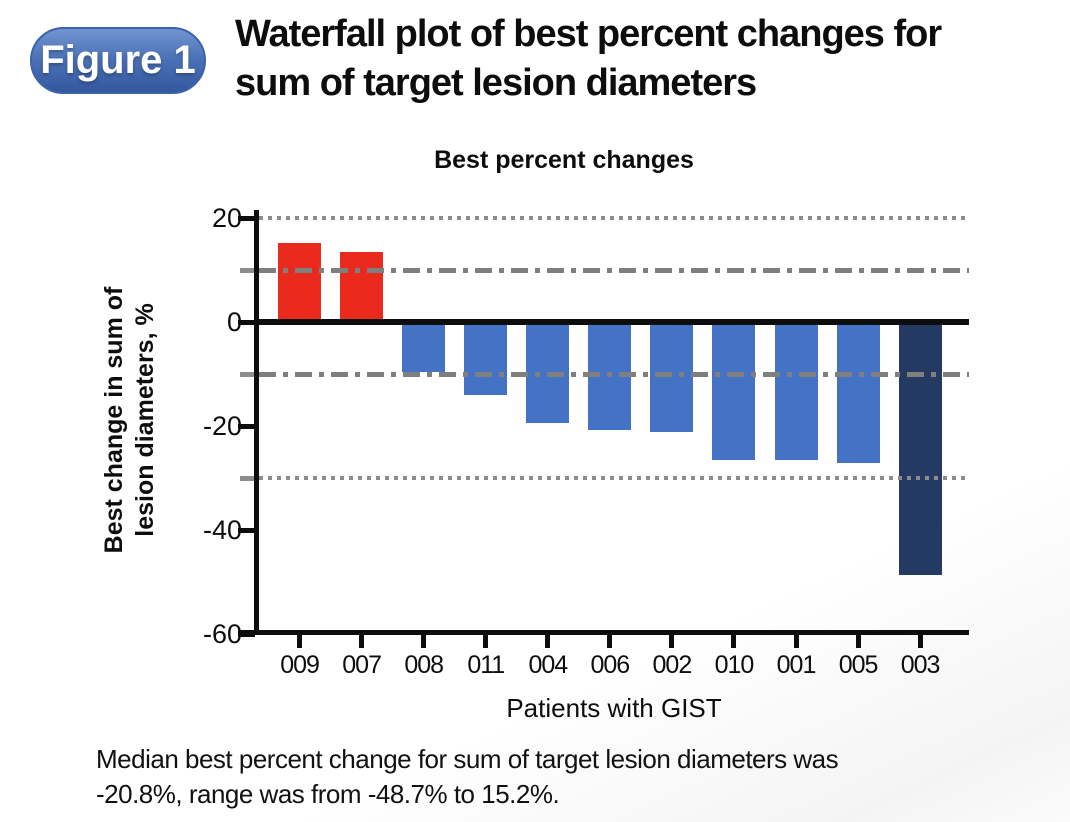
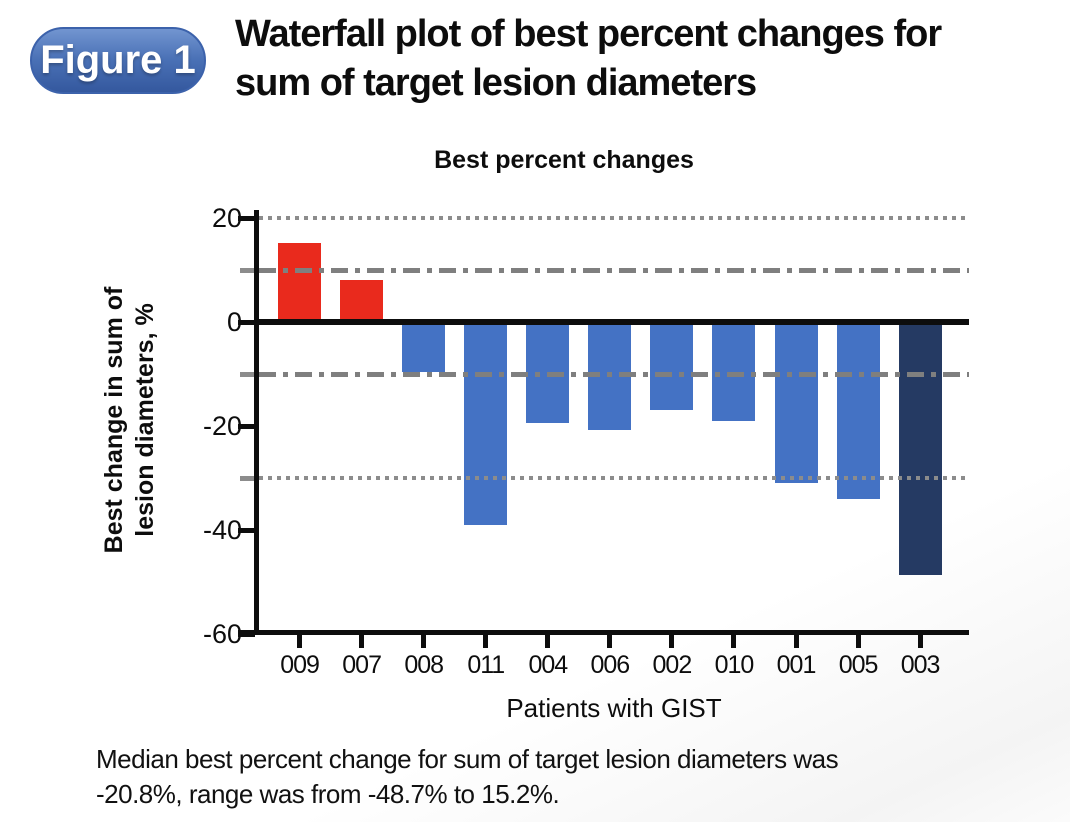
007: 13 -> 8
011: -14 -> -39
002: -21 -> -17
010: -26 -> -19
001: -26 -> -31
005: -27 -> -34
